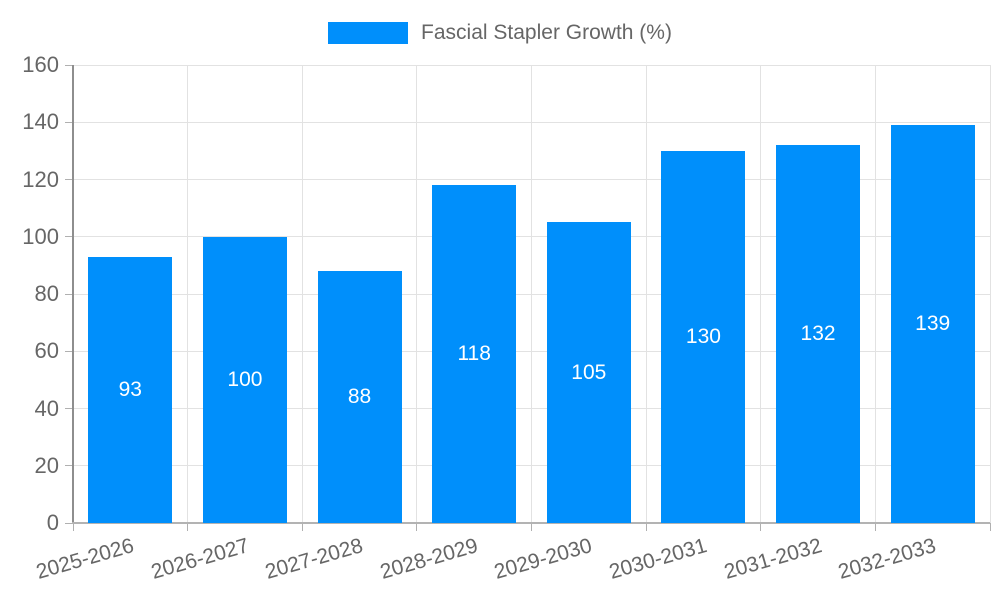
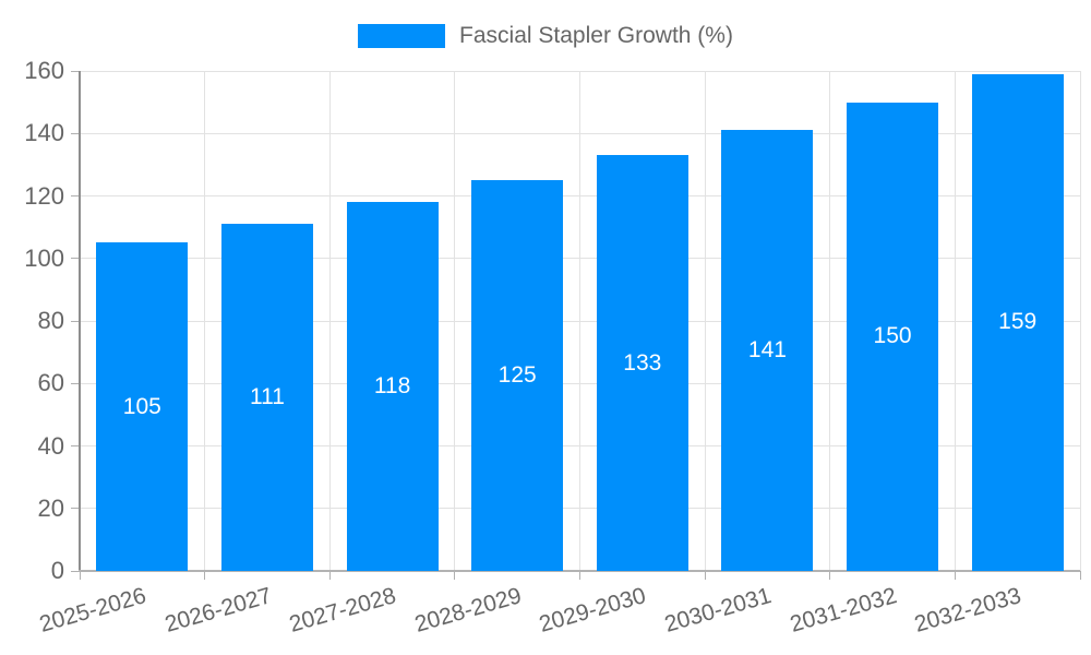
2025-2026: 93 -> 105
2026-2027: 100 -> 111
2027-2028: 88 -> 118
2028-2029: 118 -> 125
2029-2030: 105 -> 133
2030-2031: 130 -> 141
2031-2032: 132 -> 150
2032-2033: 139 -> 159
